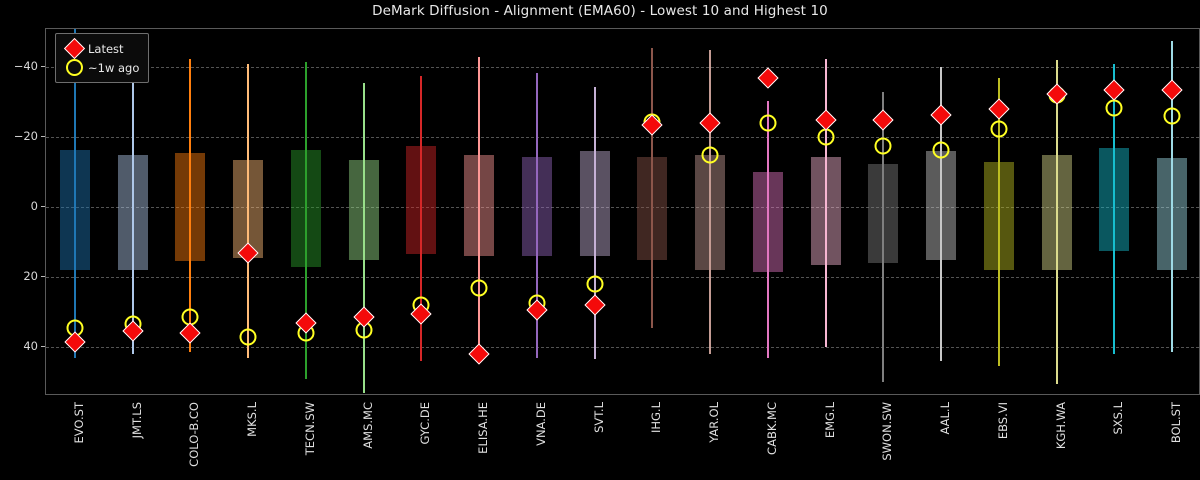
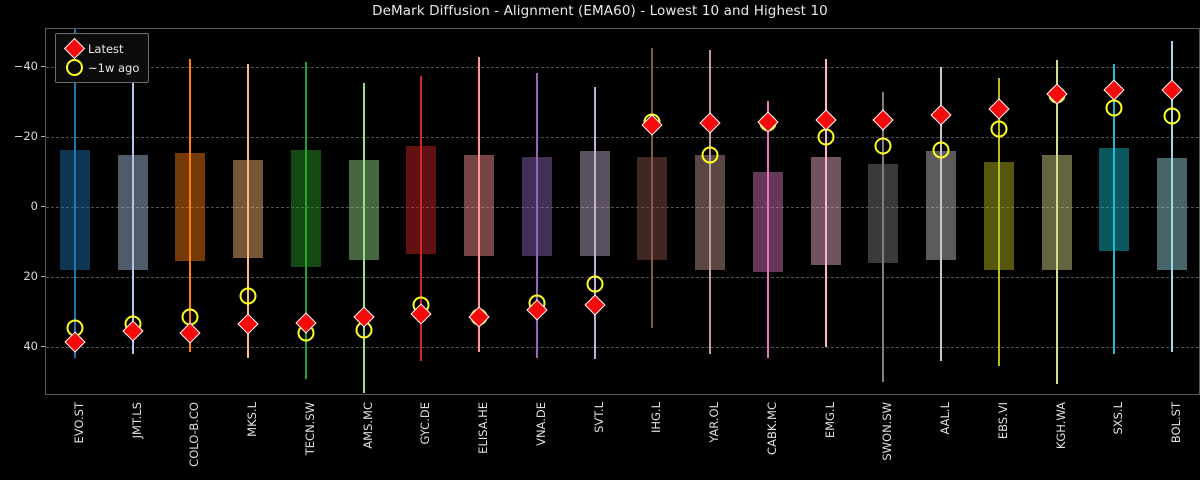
Latest/MKS.L: -13 -> -34
~1w ago/MKS.L: -37 -> -26
Latest/ELISA.HE: -42 -> -32
~1w ago/ELISA.HE: -23 -> -32
Latest/CABK.MC: 37 -> 24
